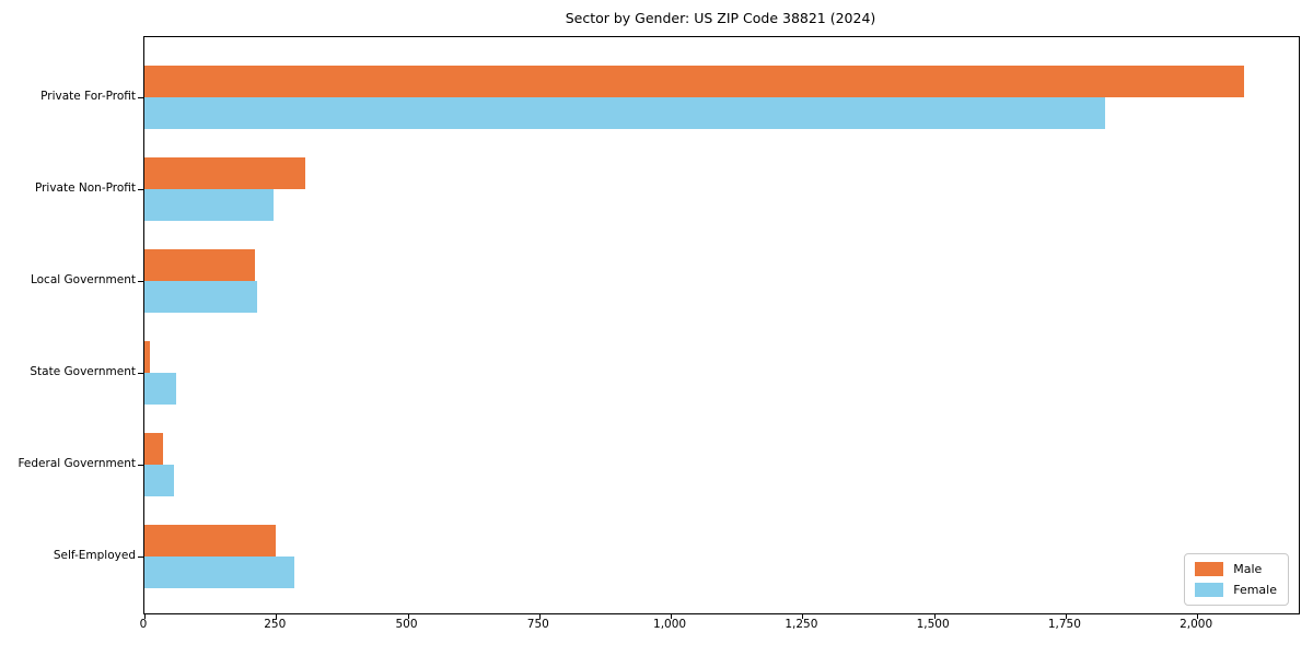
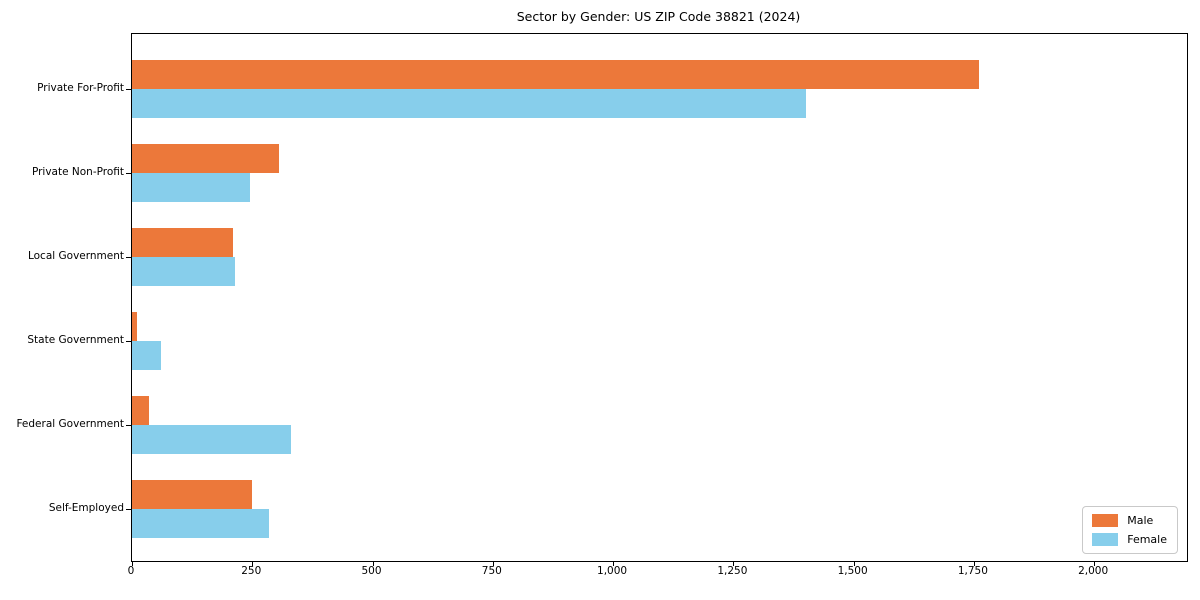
Male/Private For-Profit: 2090 -> 1760
Female/Private For-Profit: 1820 -> 1400
Female/Federal Government: 60 -> 330
